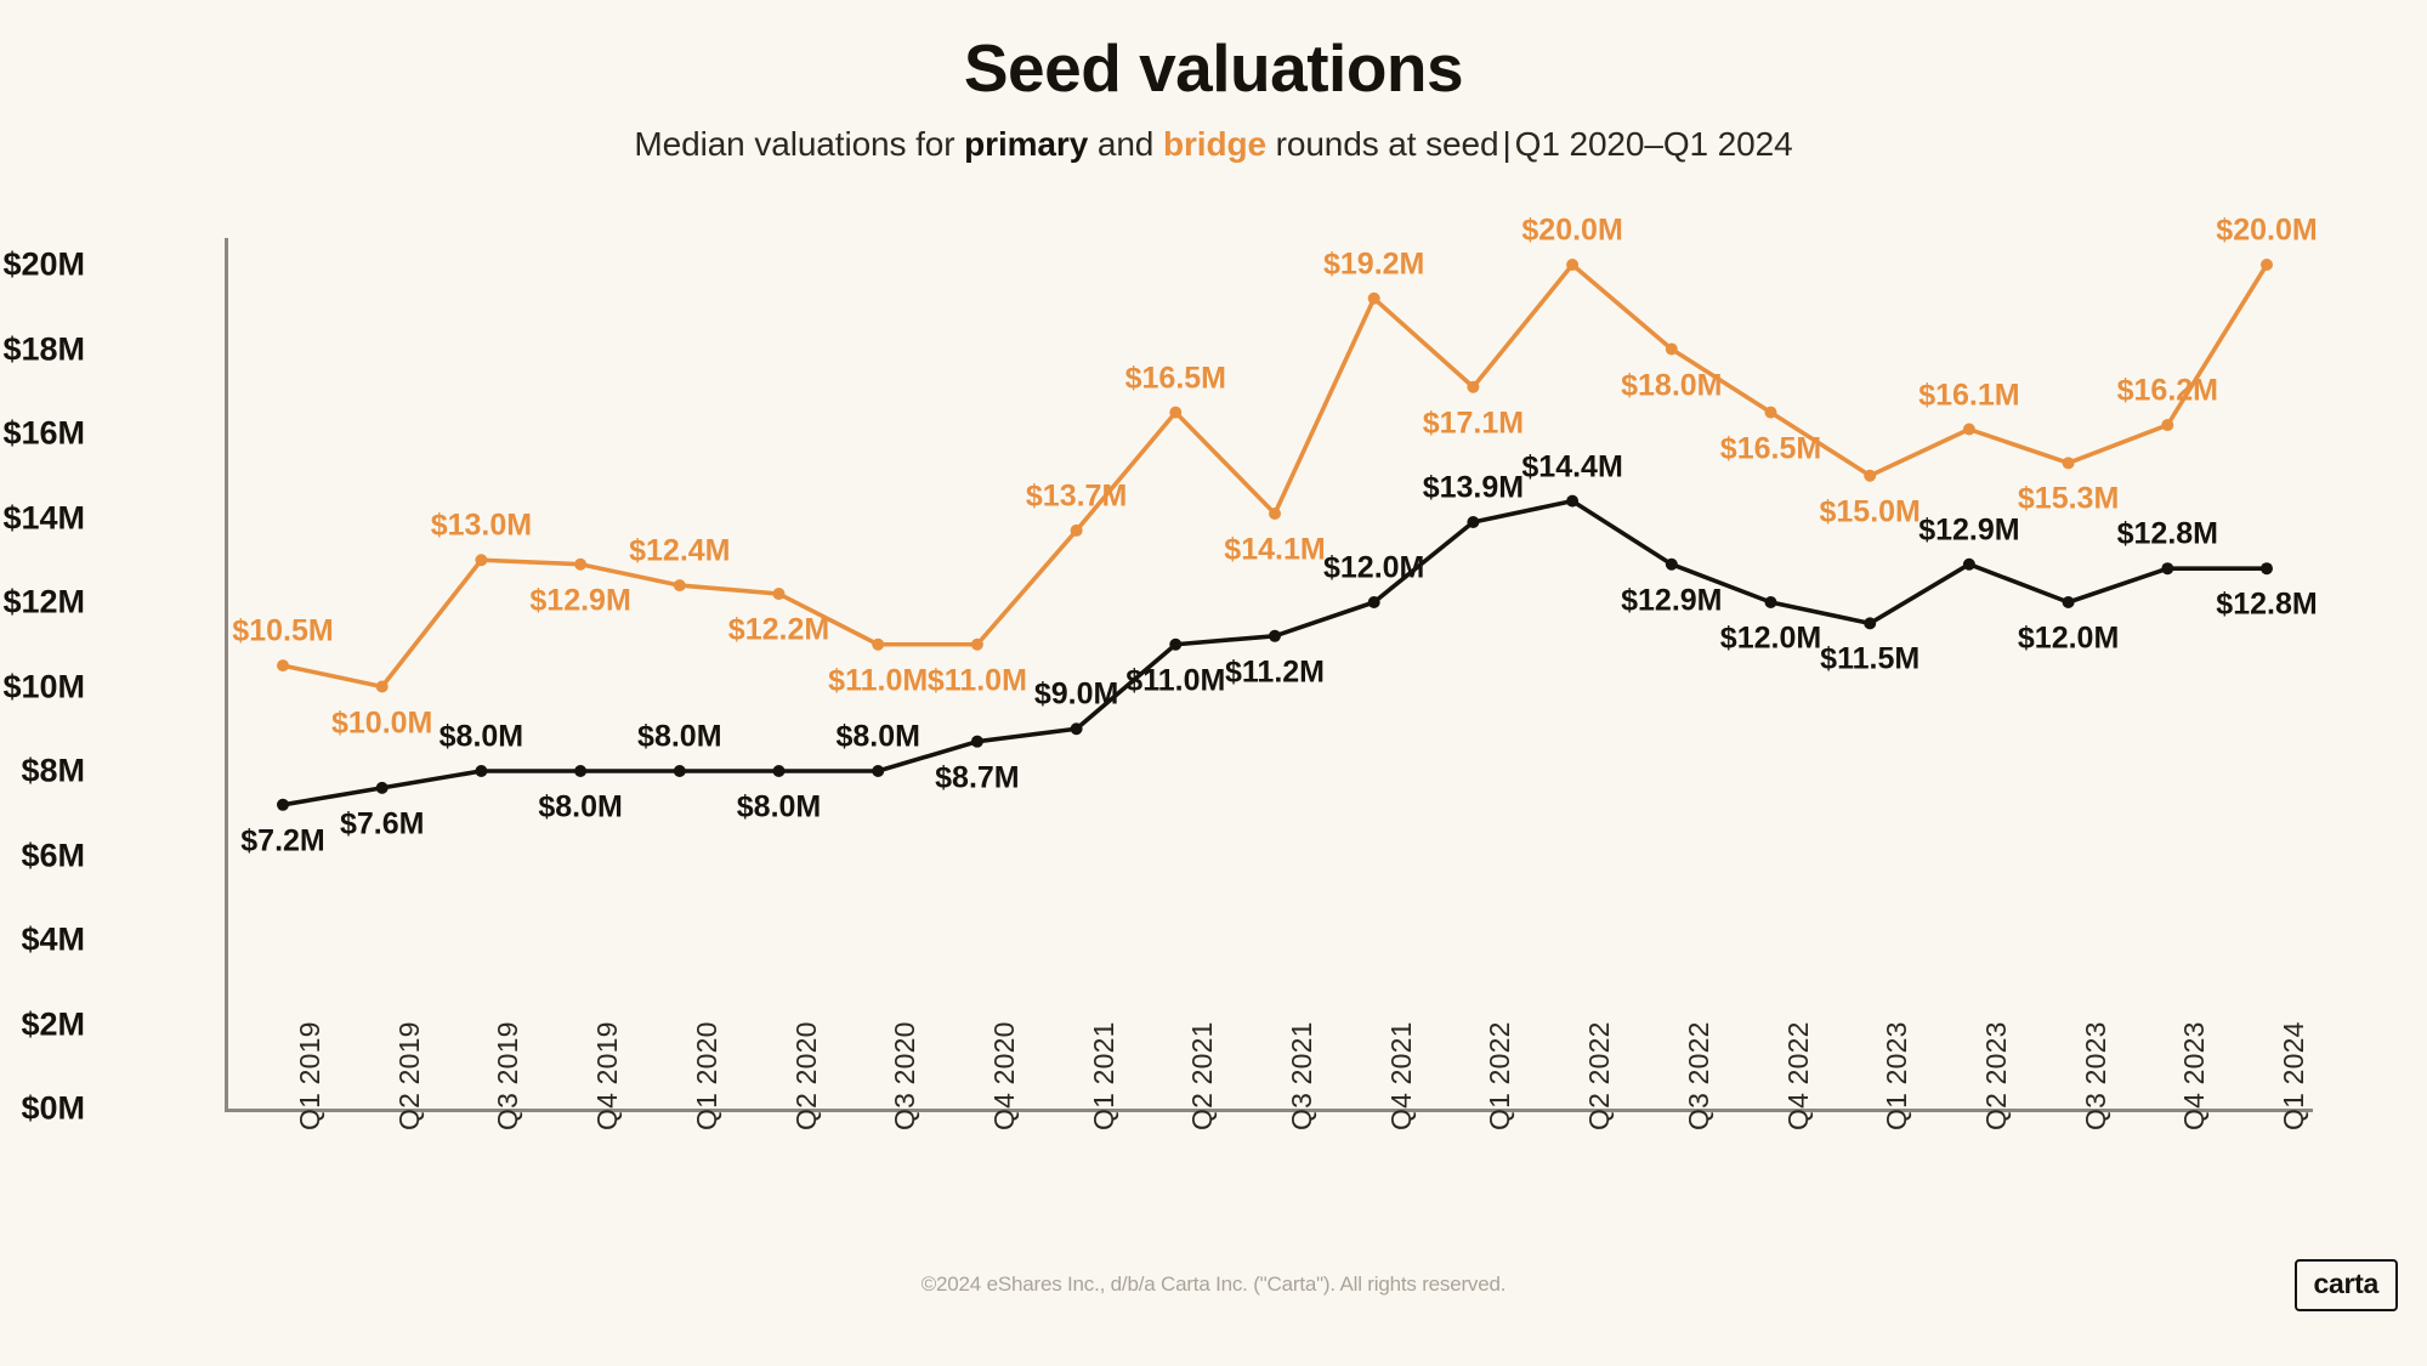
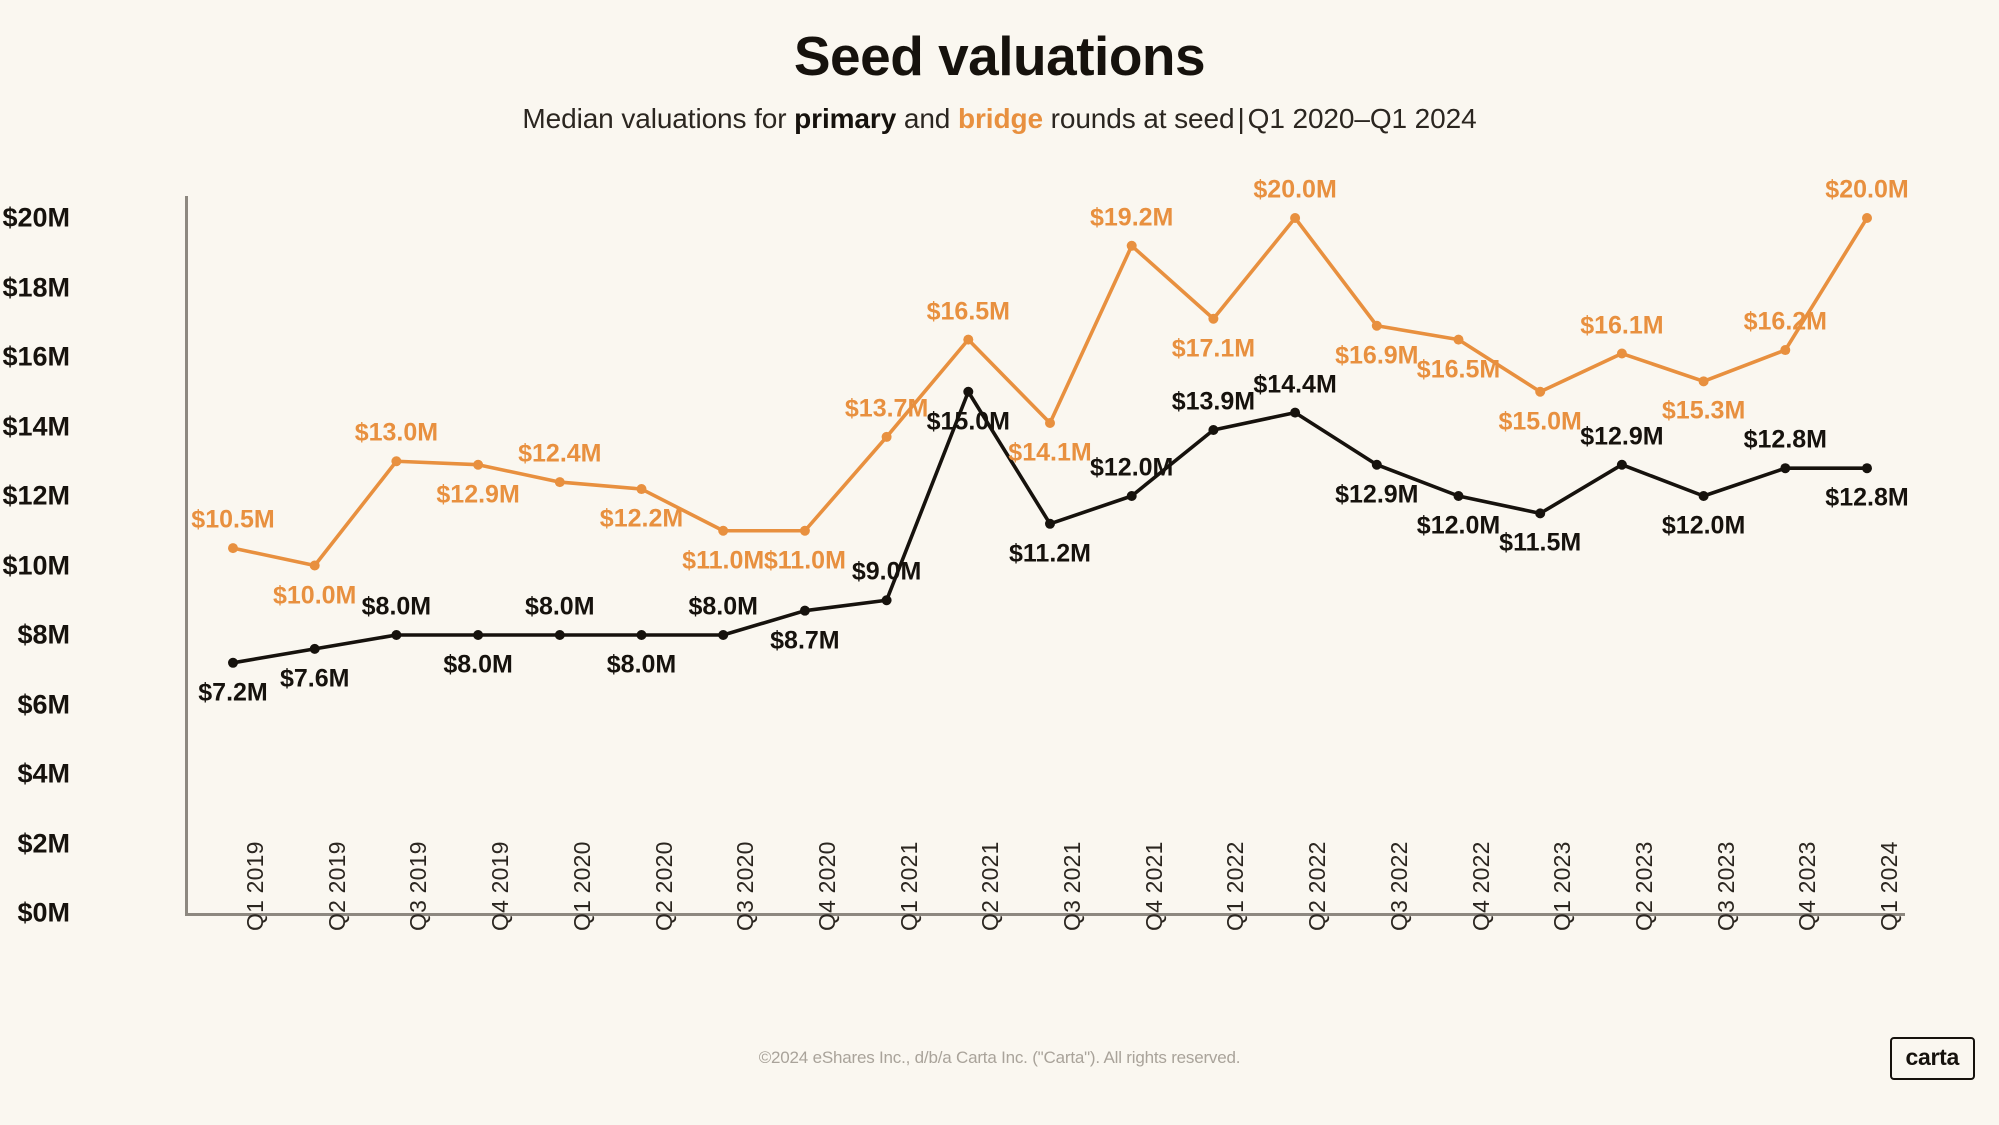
primary/Q2 2021: $11.0M -> $15.0M
bridge/Q3 2022: $18.0M -> $16.9M
